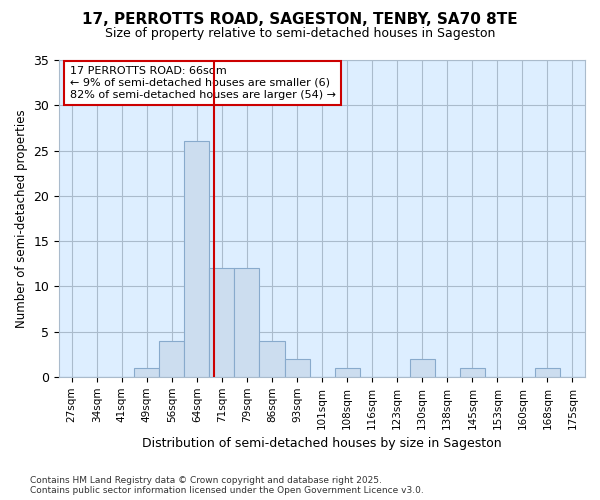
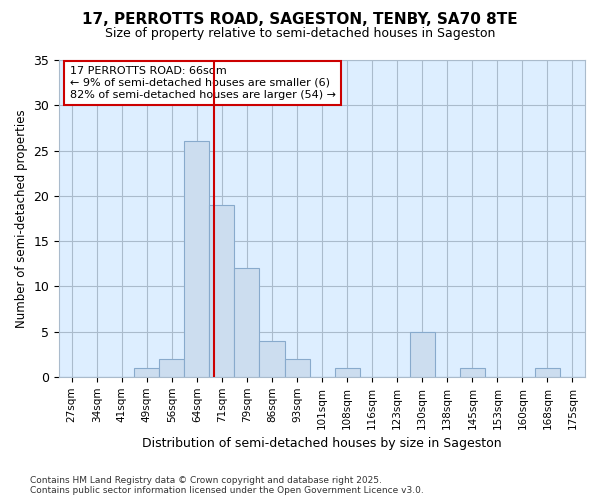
56sqm: 4 -> 2
71sqm: 12 -> 19
130sqm: 2 -> 5
